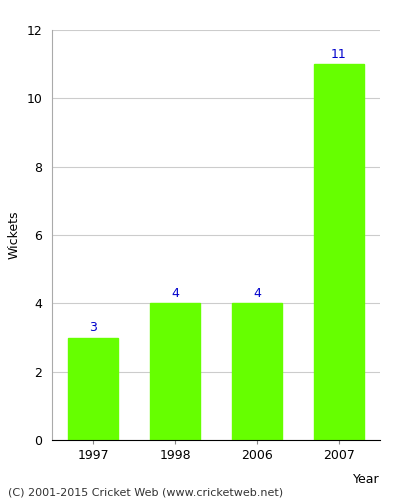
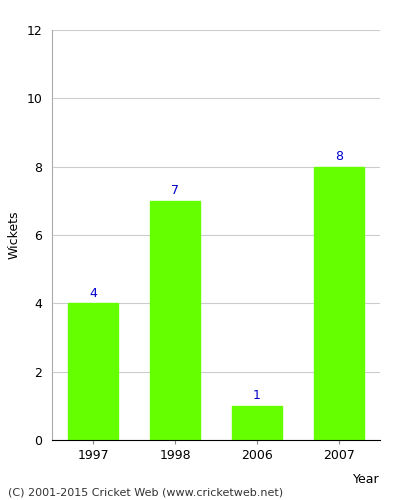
1997: 3 -> 4
1998: 4 -> 7
2006: 4 -> 1
2007: 11 -> 8
